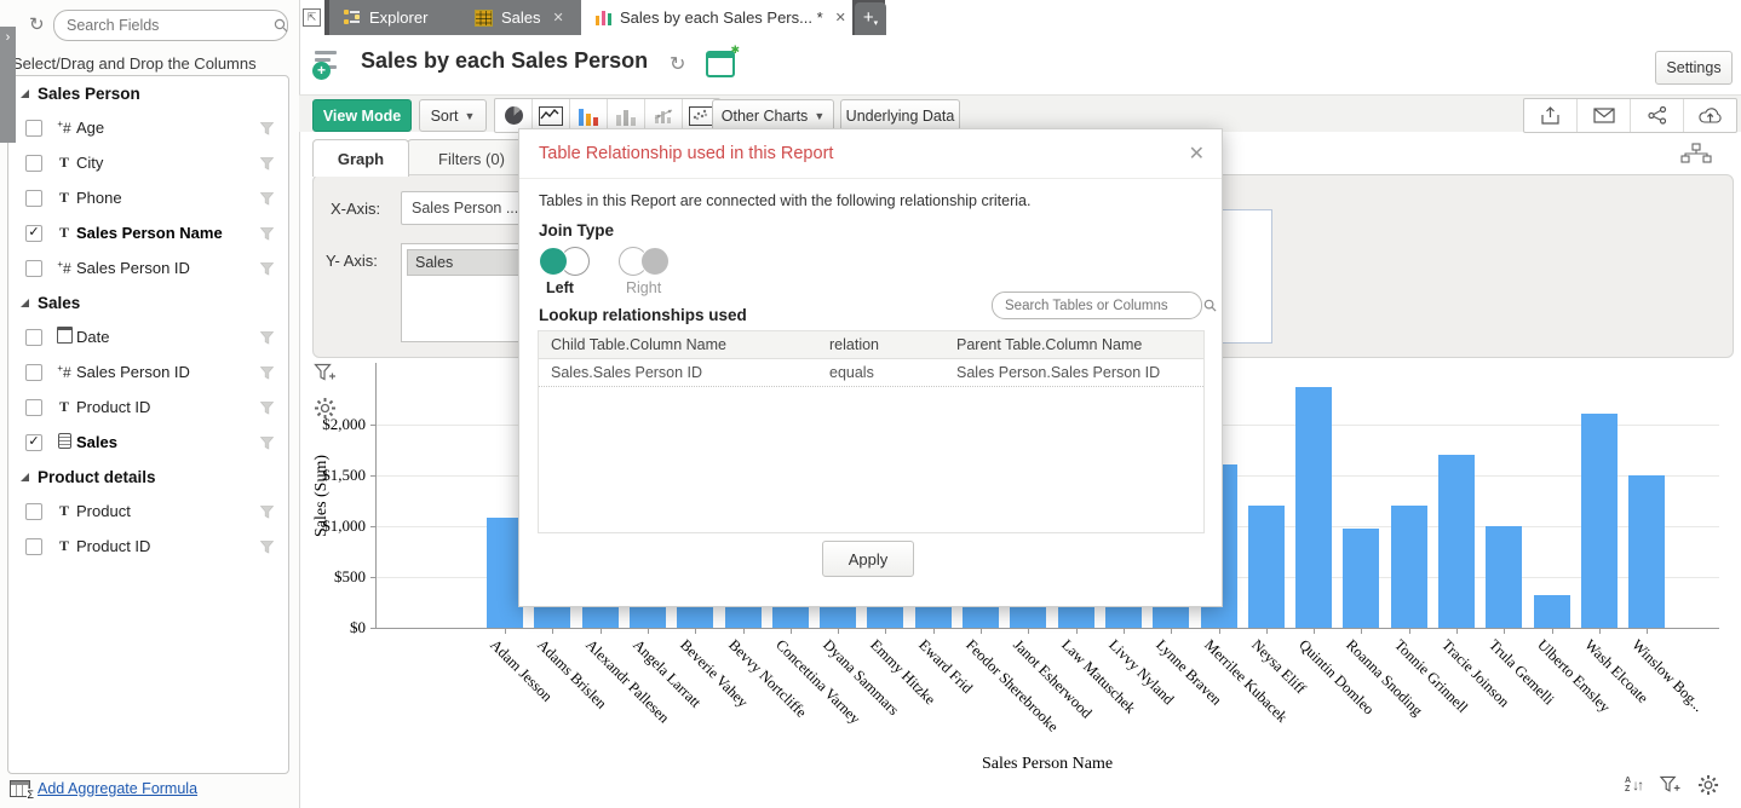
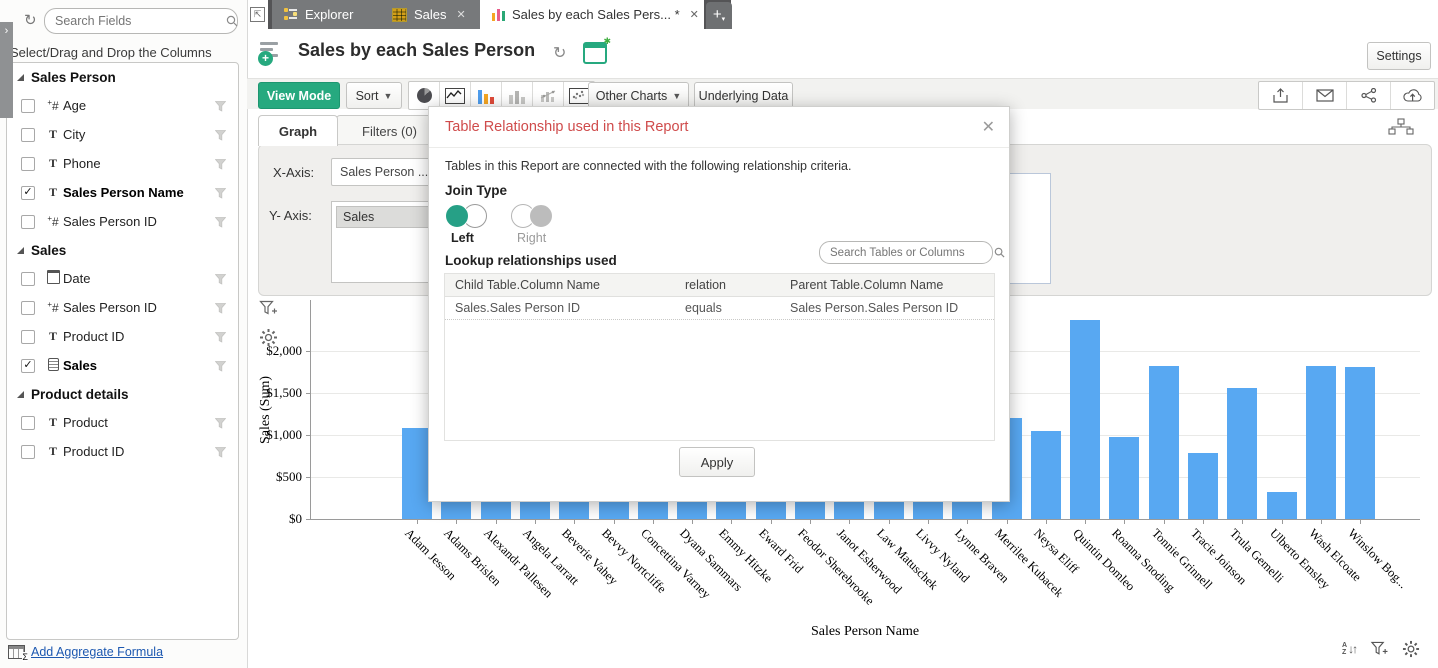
Merrilee Kubacek: $1600 -> $1200
Neysa Eliff: $1200 -> $1000
Tonnie Grinnell: $1200 -> $1800
Tracie Joinson: $1700 -> $800
Trula Gemelli: $1000 -> $1600
Wash Elcoate: $2100 -> $1800
Winslow Bog...: $1500 -> $1800
